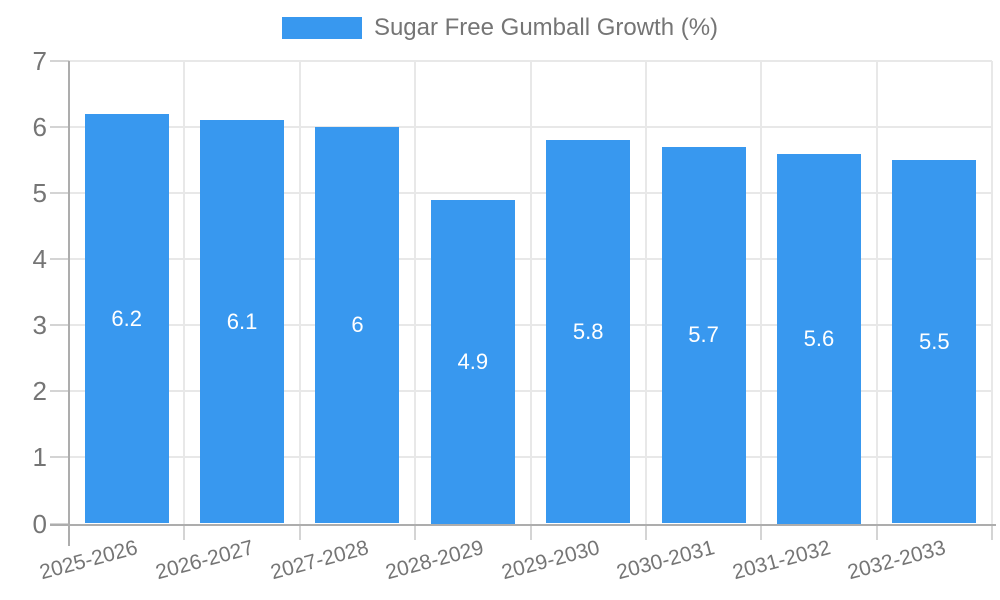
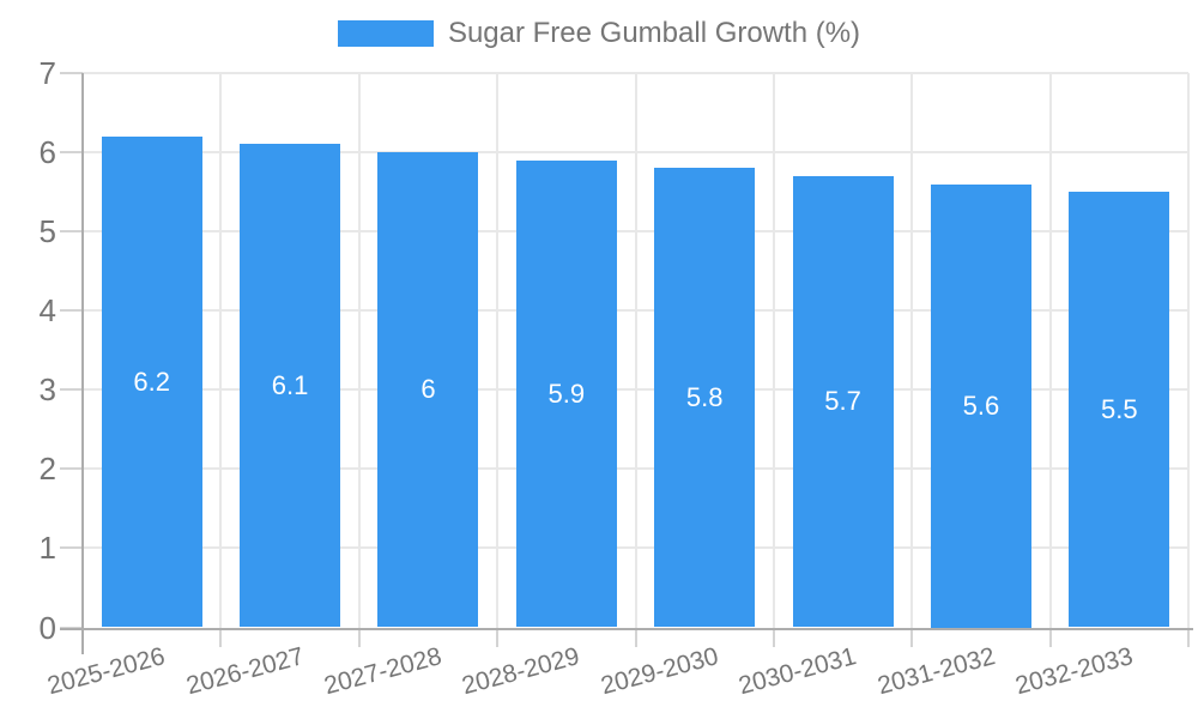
2028-2029: 4.9 -> 5.9
